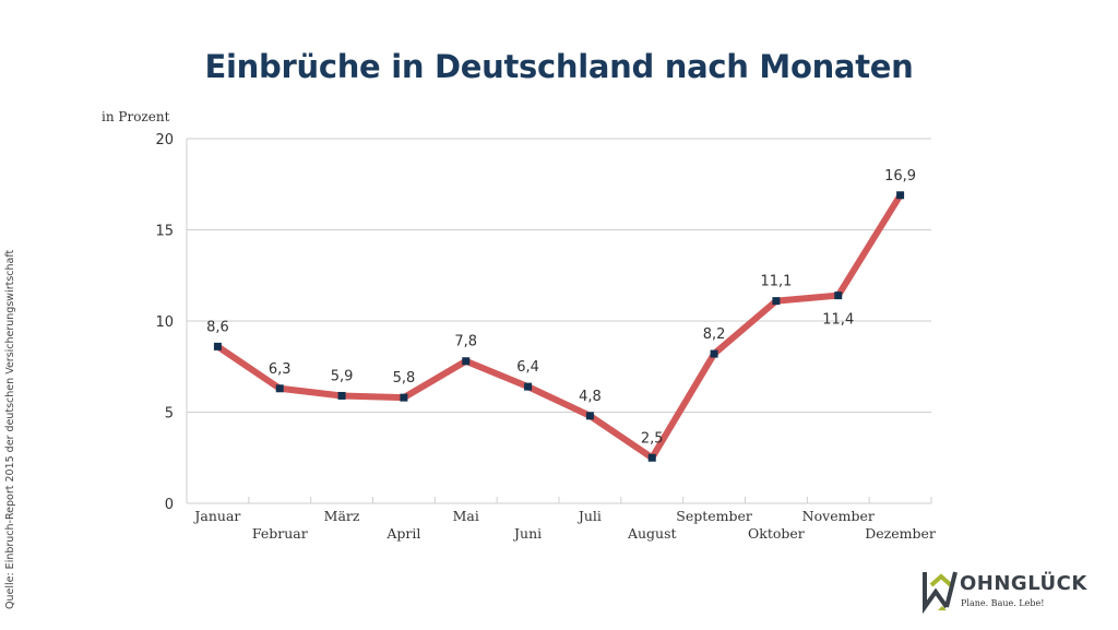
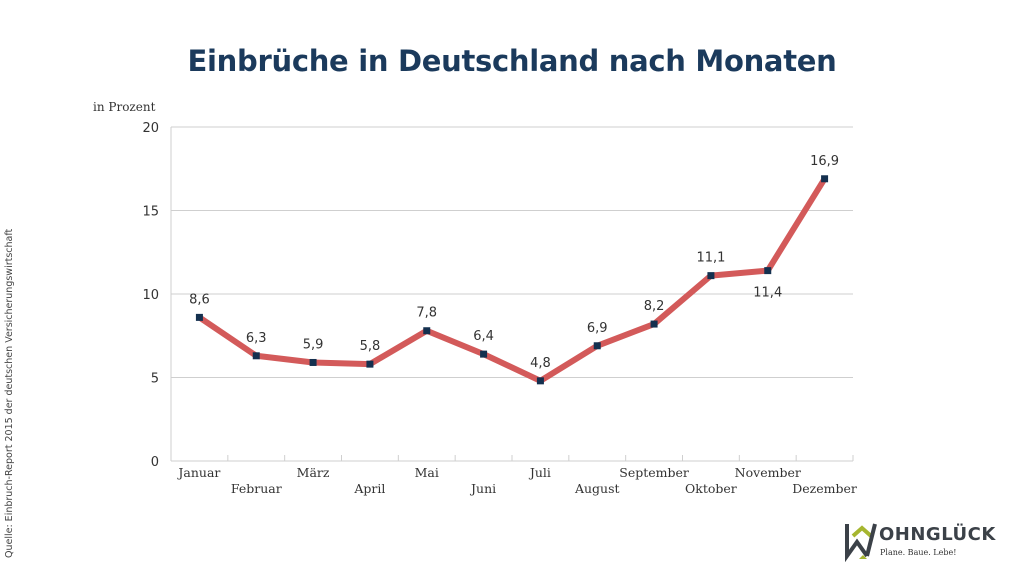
August: 2,5 -> 6,9
